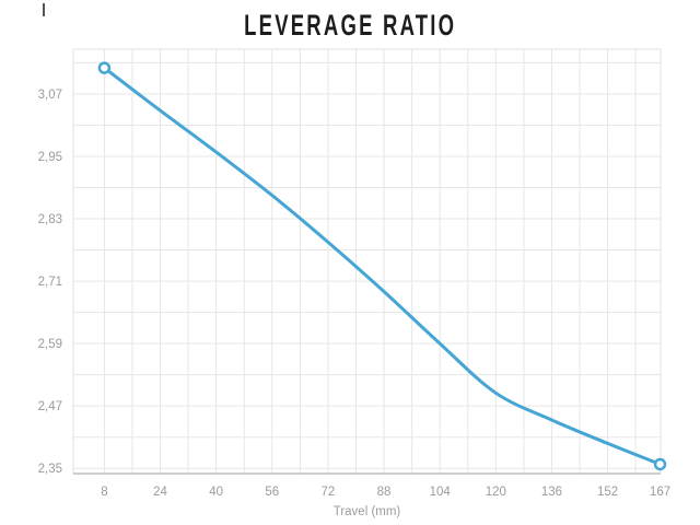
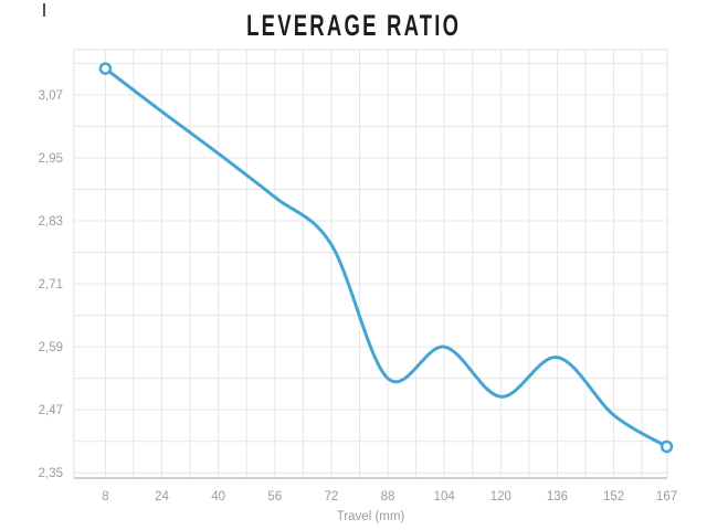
88: 2,69 -> 2,53
136: 2,44 -> 2,57
152: 2,40 -> 2,46
167: 2,36 -> 2,40
